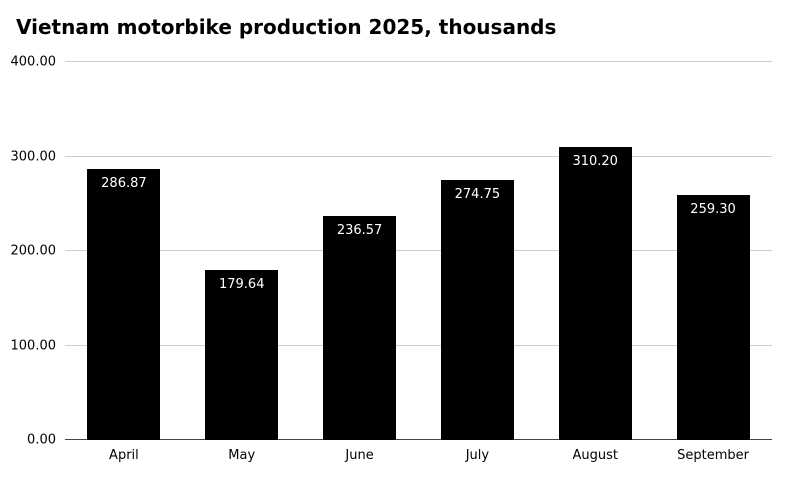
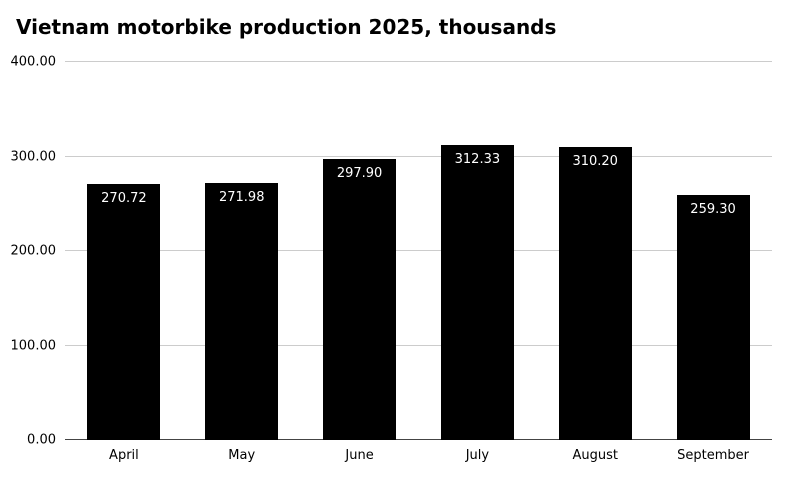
April: 286.87 -> 270.72
May: 179.64 -> 271.98
June: 236.57 -> 297.90
July: 274.75 -> 312.33
